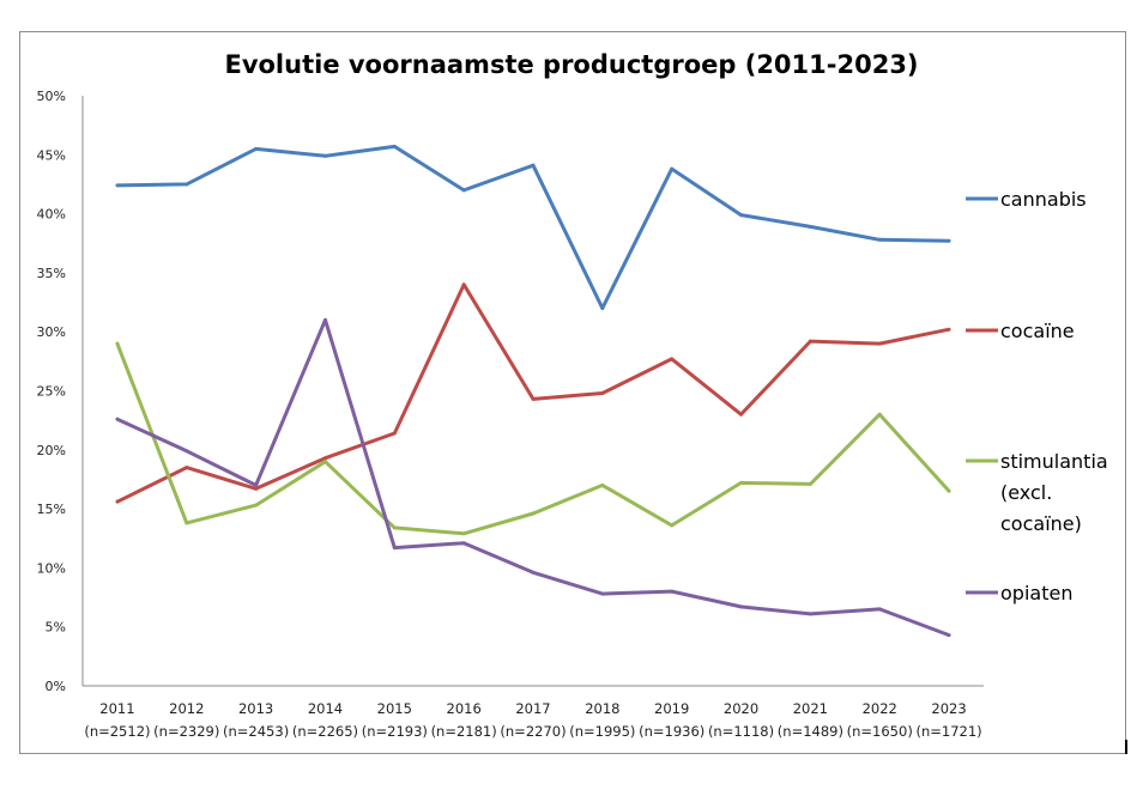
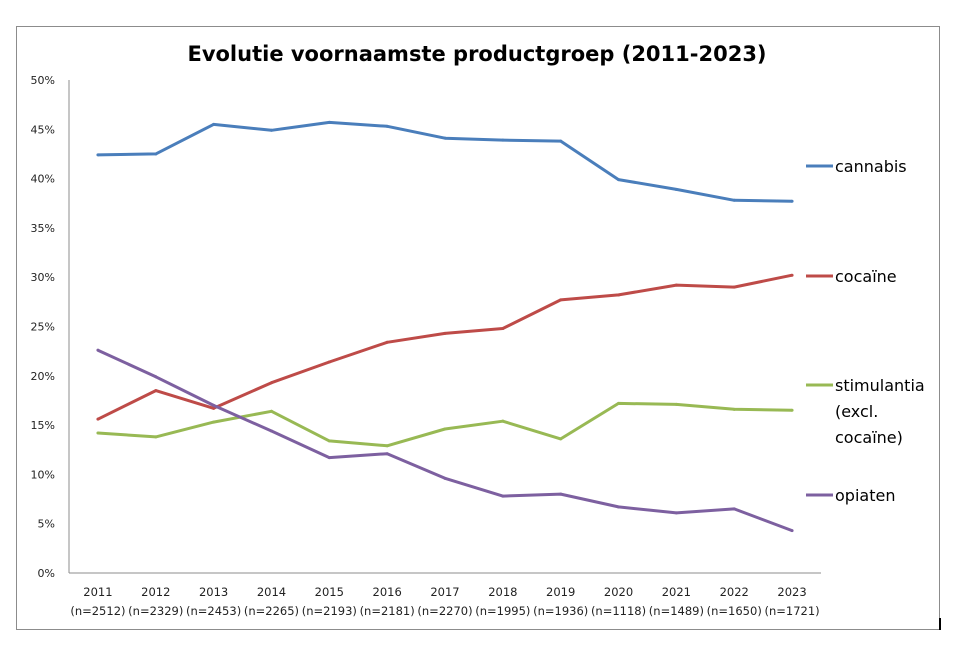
stimulantia (excl. cocaïne)/2011: 29% -> 14%
stimulantia (excl. cocaïne)/2014: 19% -> 16%
opiaten/2014: 31% -> 14%
cannabis/2016: 42% -> 45%
cocaïne/2016: 34% -> 23%
cannabis/2018: 32% -> 44%
stimulantia (excl. cocaïne)/2018: 17% -> 15%
cocaïne/2020: 23% -> 28%
stimulantia (excl. cocaïne)/2022: 23% -> 17%
